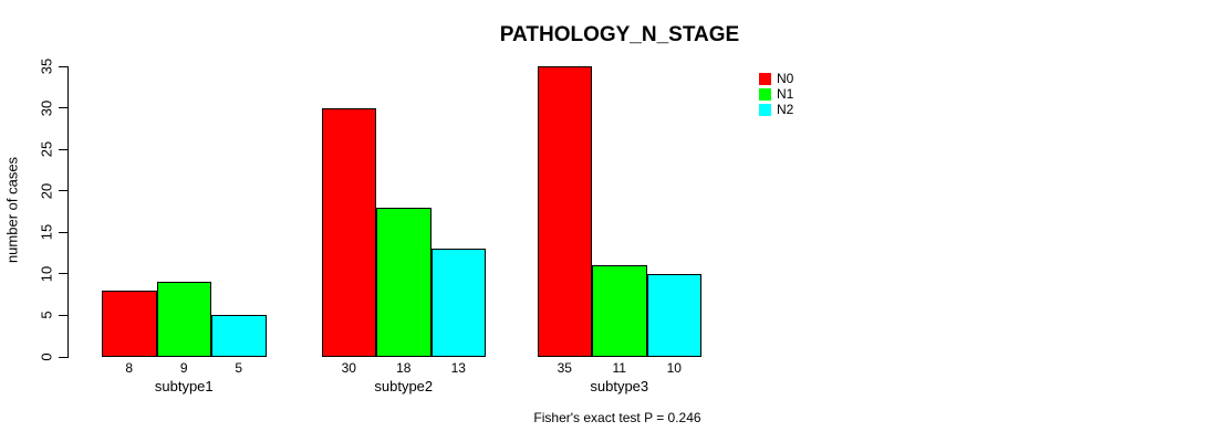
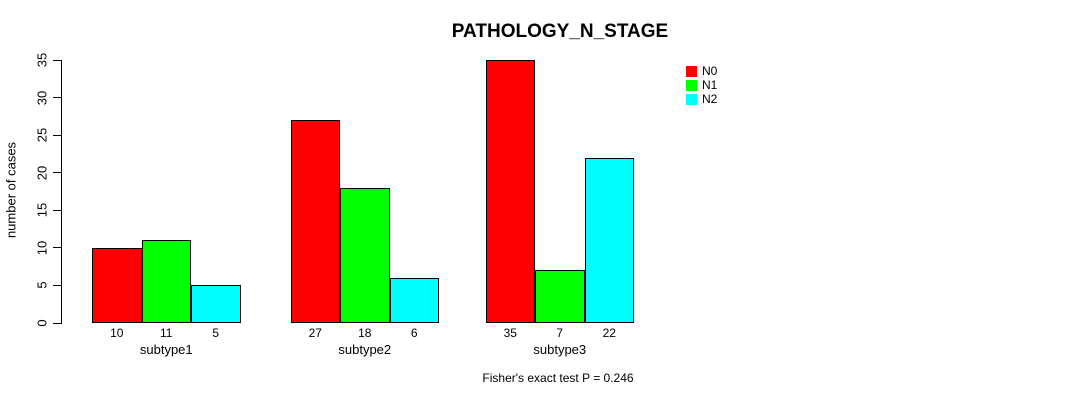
N0/subtype1: 8 -> 10
N1/subtype1: 9 -> 11
N0/subtype2: 30 -> 27
N2/subtype2: 13 -> 6
N1/subtype3: 11 -> 7
N2/subtype3: 10 -> 22
